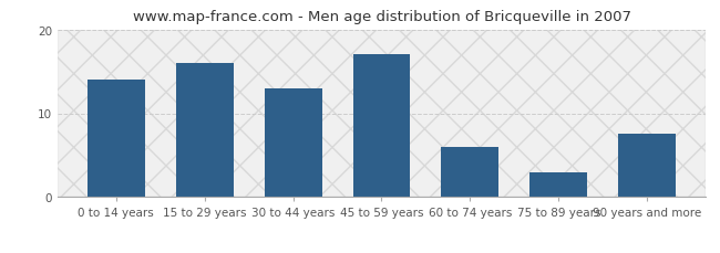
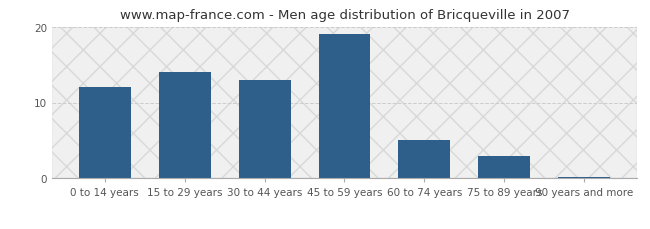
0 to 14 years: 14.0 -> 12.0
15 to 29 years: 16.0 -> 14.0
45 to 59 years: 17.0 -> 19.0
60 to 74 years: 6.0 -> 5.0
90 years and more: 7.6 -> 0.2
